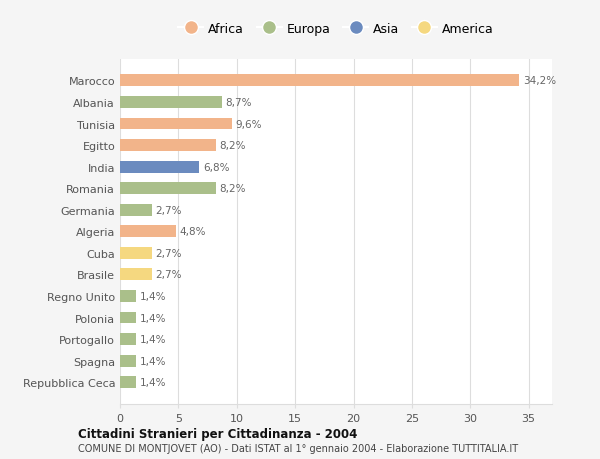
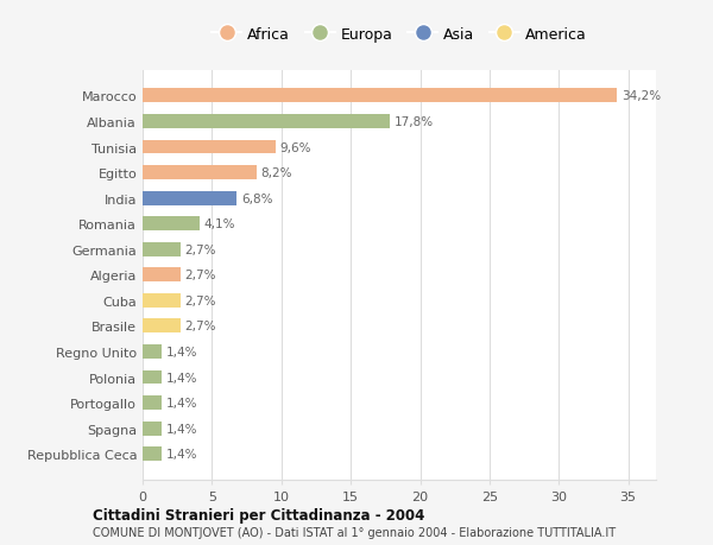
Albania: 8,7% -> 17,8%
Romania: 8,2% -> 4,1%
Algeria: 4,8% -> 2,7%
